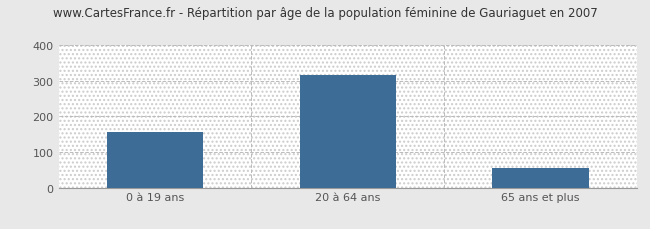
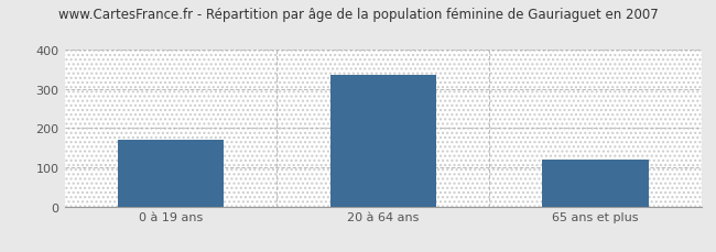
0 à 19 ans: 155 -> 170
20 à 64 ans: 317 -> 335
65 ans et plus: 54 -> 120
